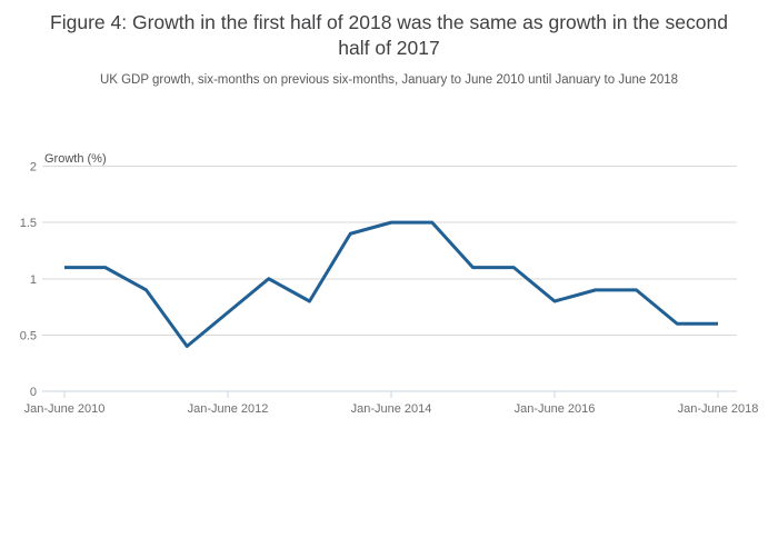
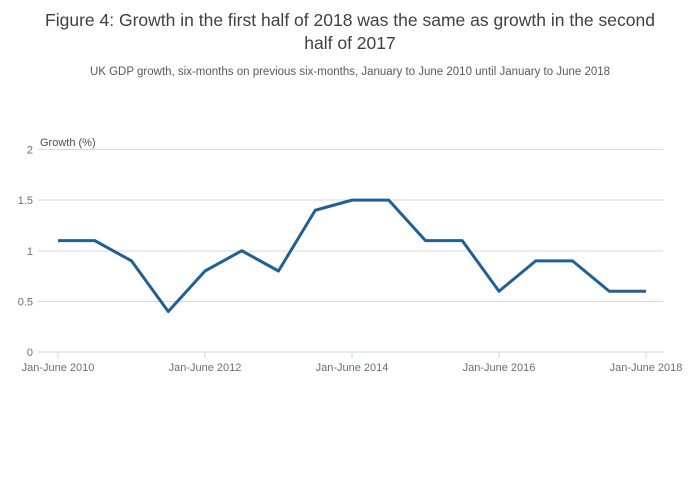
Jan-June 2012: 0.7 -> 0.8
Jan-June 2016: 0.8 -> 0.6
